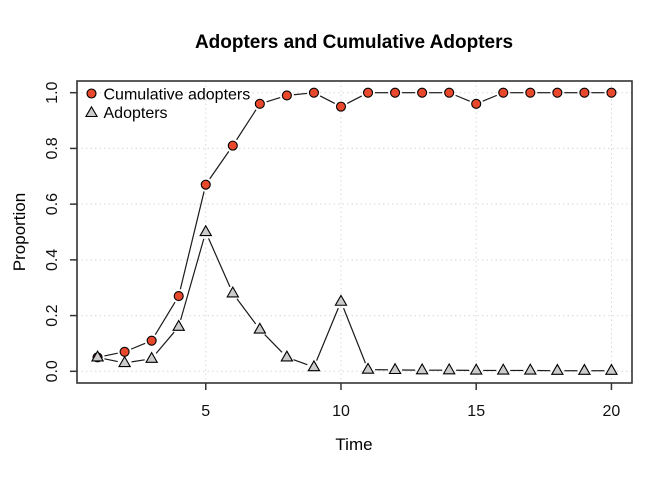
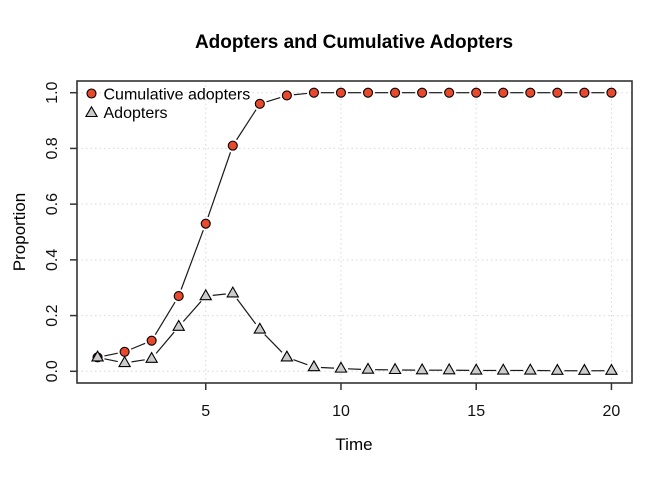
Cumulative adopters/5: 0.67 -> 0.53
Adopters/5: 0.50 -> 0.27
Cumulative adopters/10: 0.95 -> 1.00
Adopters/10: 0.25 -> 0.01
Cumulative adopters/15: 0.96 -> 1.00
